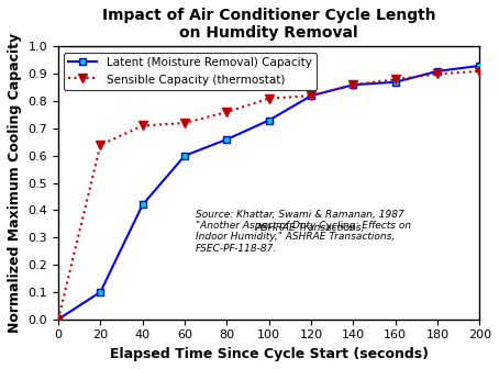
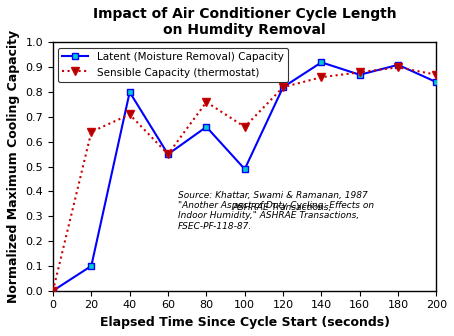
Latent (Moisture Removal) Capacity/40: 0.42 -> 0.80
Latent (Moisture Removal) Capacity/60: 0.60 -> 0.55
Sensible Capacity (thermostat)/60: 0.72 -> 0.55
Latent (Moisture Removal) Capacity/100: 0.73 -> 0.49
Sensible Capacity (thermostat)/100: 0.81 -> 0.66
Latent (Moisture Removal) Capacity/140: 0.86 -> 0.92
Latent (Moisture Removal) Capacity/200: 0.93 -> 0.84
Sensible Capacity (thermostat)/200: 0.91 -> 0.87
